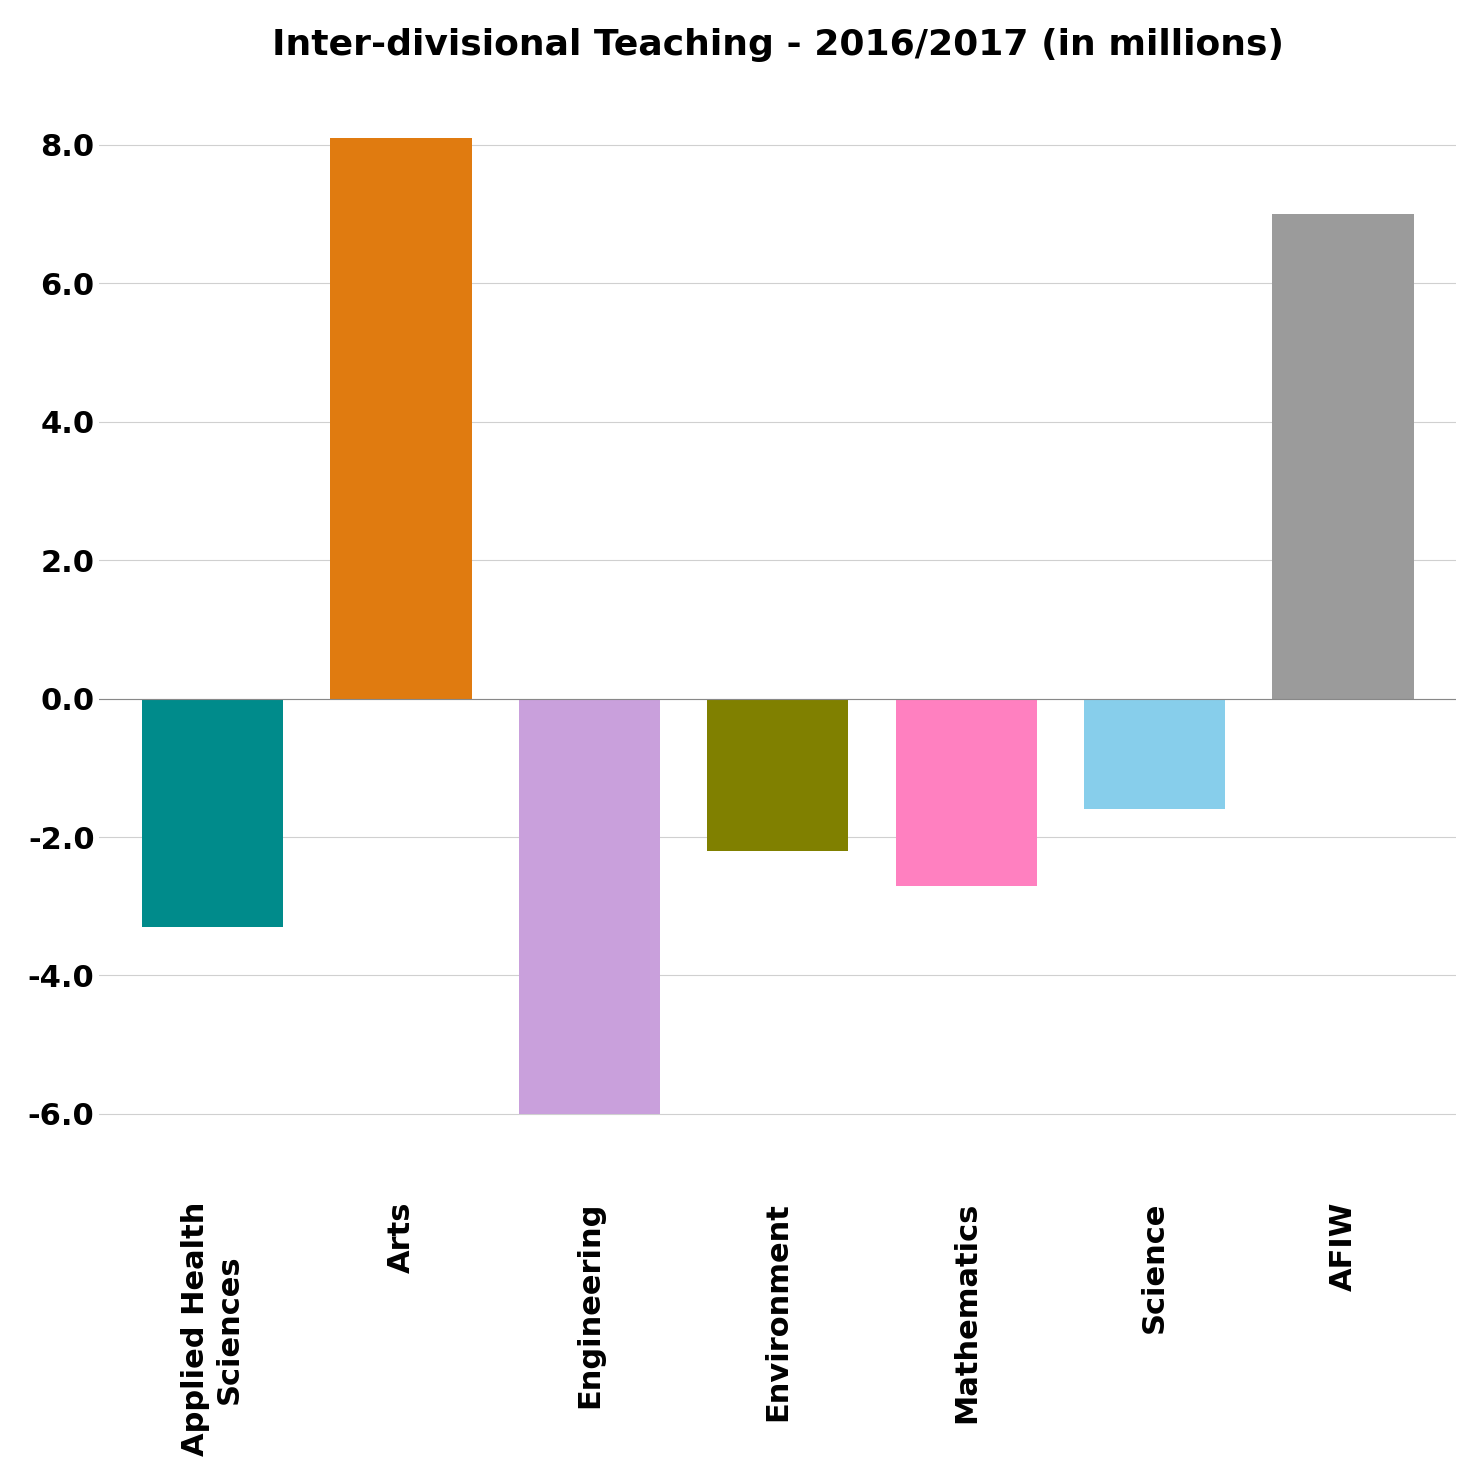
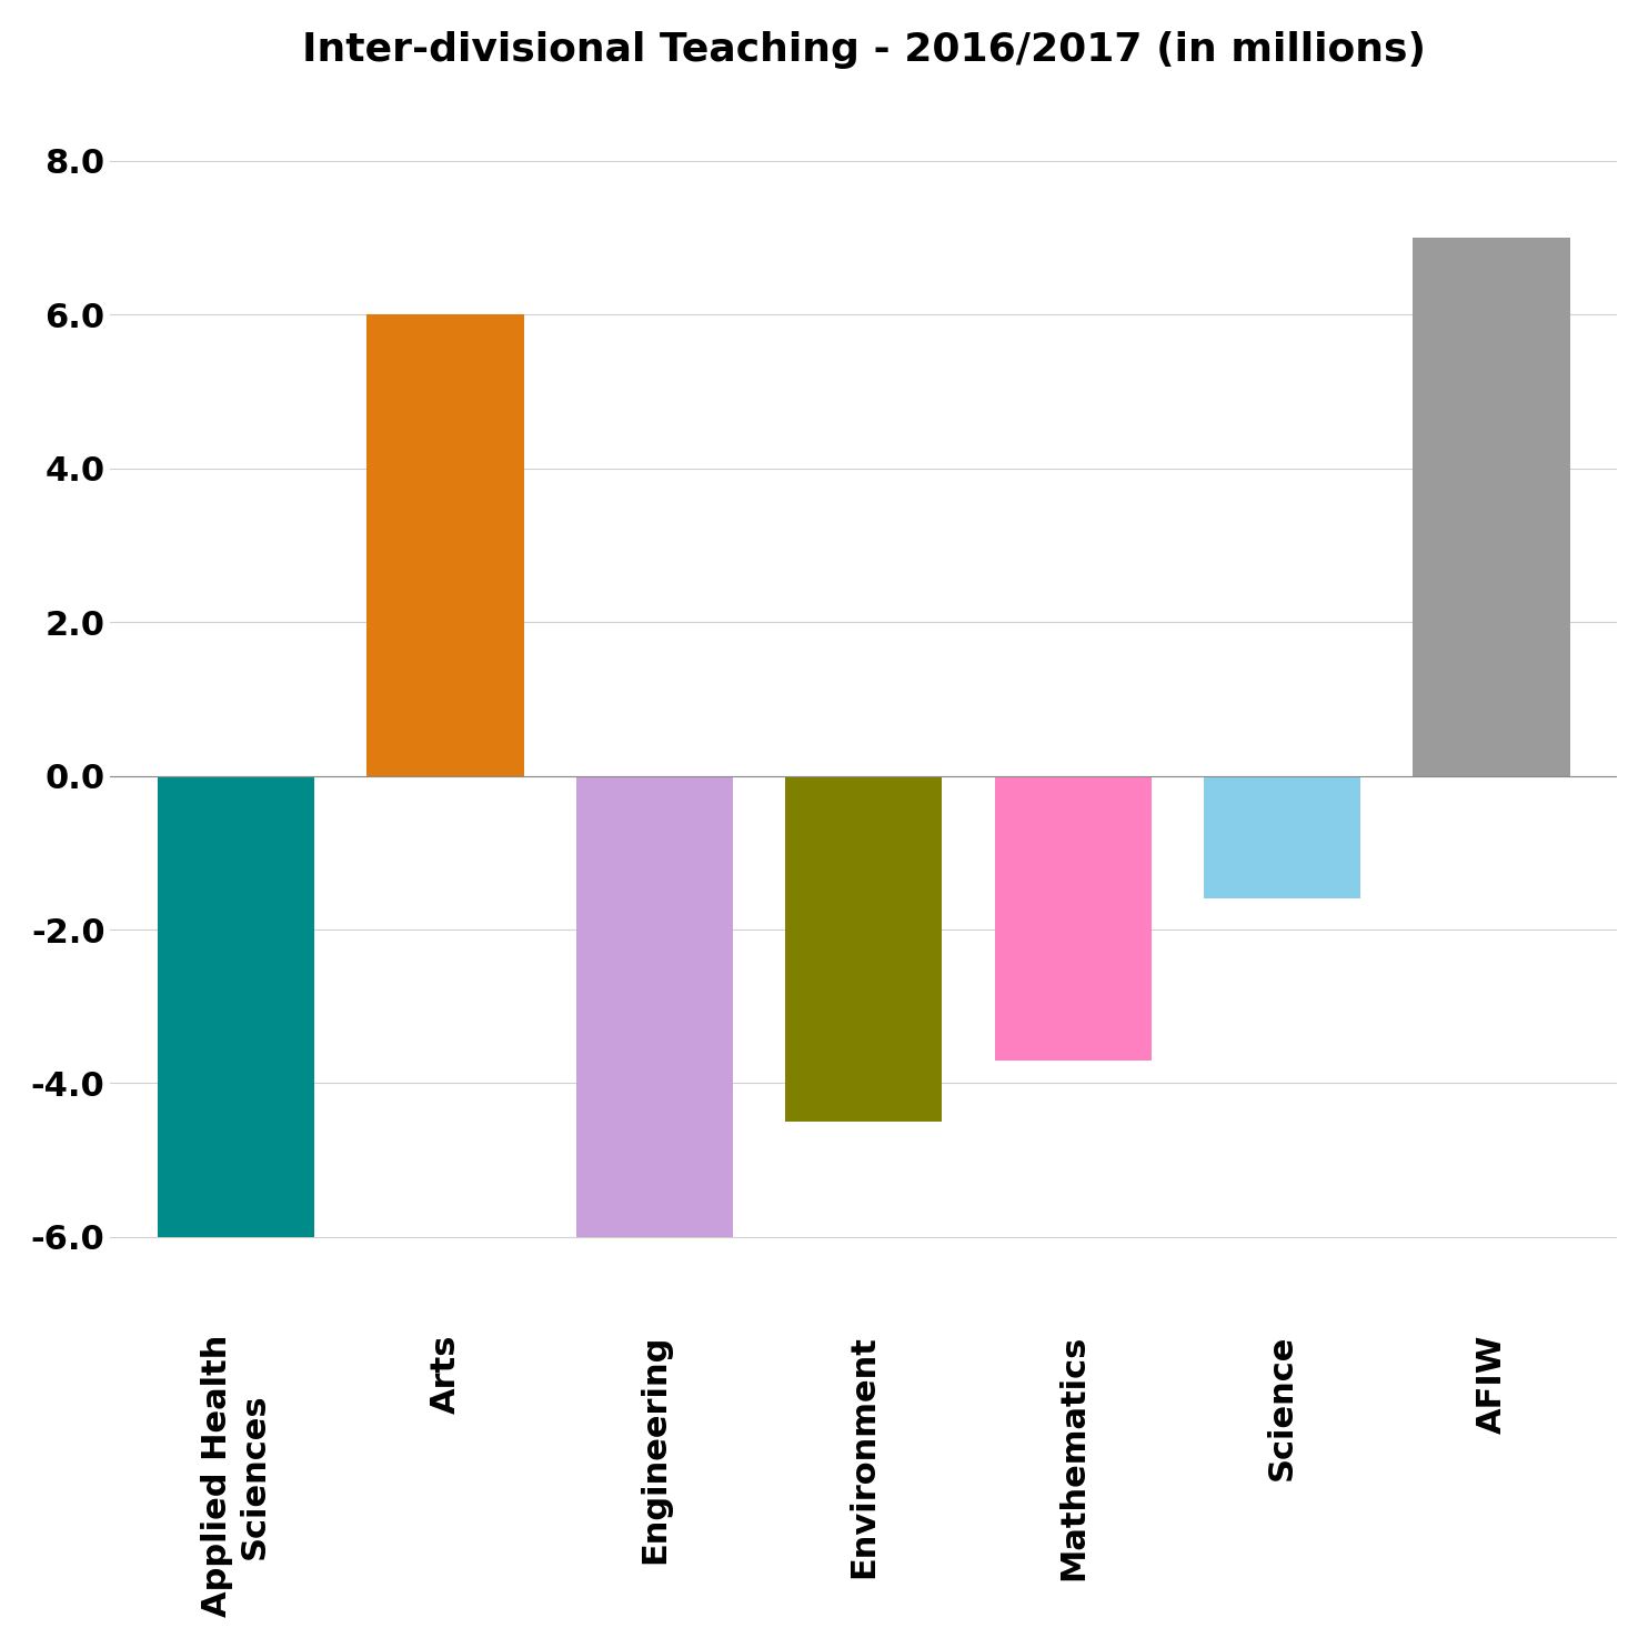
Applied Health Sciences: -3.3 -> -6.0
Arts: 8.1 -> 6.0
Environment: -2.2 -> -4.5
Mathematics: -2.7 -> -3.7
